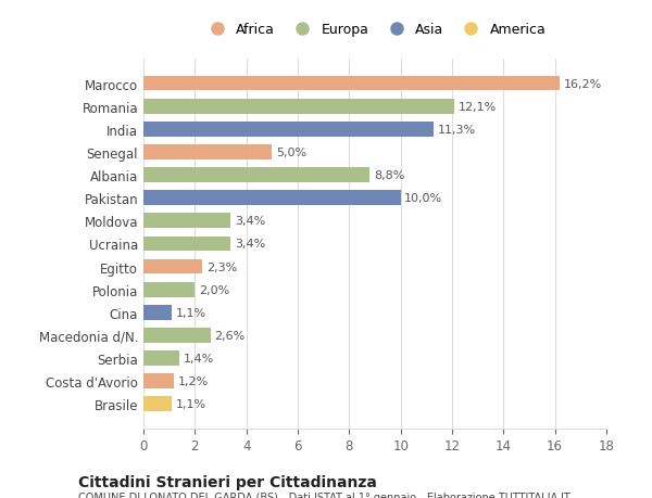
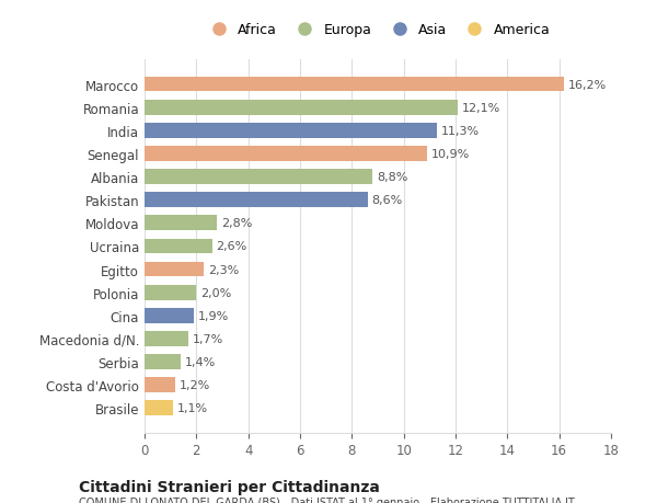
Senegal: 5,0% -> 10,9%
Pakistan: 10,0% -> 8,6%
Moldova: 3,4% -> 2,8%
Ucraina: 3,4% -> 2,6%
Cina: 1,1% -> 1,9%
Macedonia d/N.: 2,6% -> 1,7%
